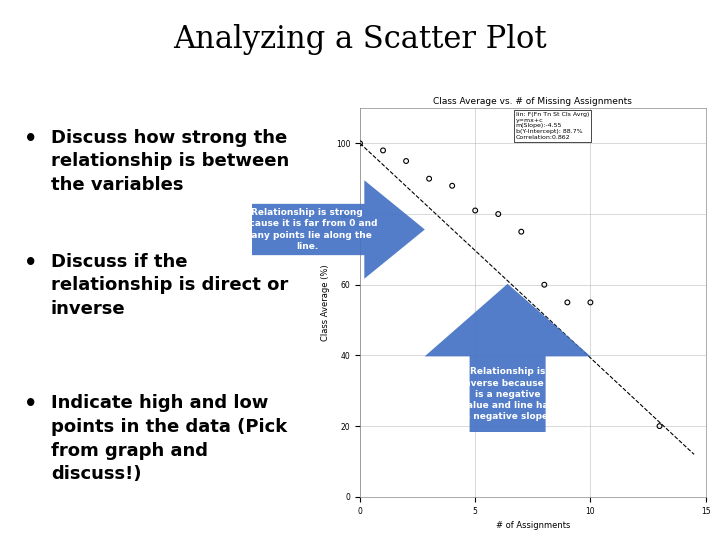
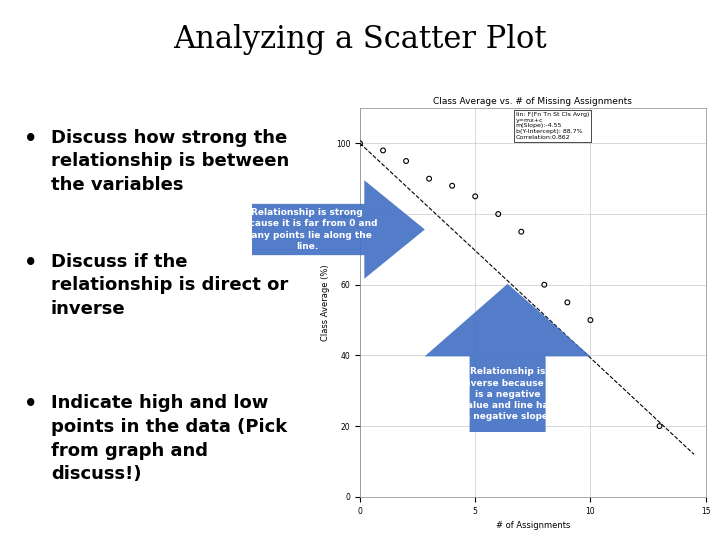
5: 81 -> 85
10: 55 -> 50
